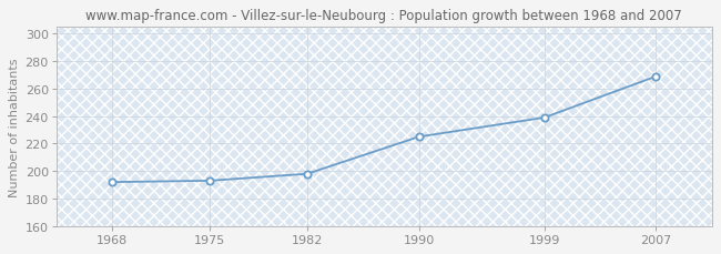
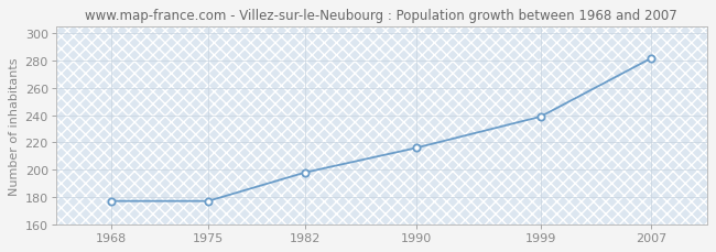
1968: 192 -> 177
1975: 193 -> 177
1990: 225 -> 216
2007: 269 -> 282
